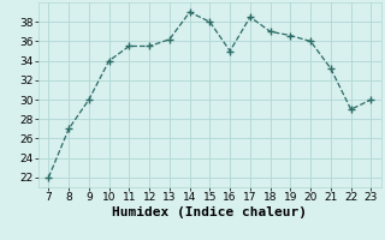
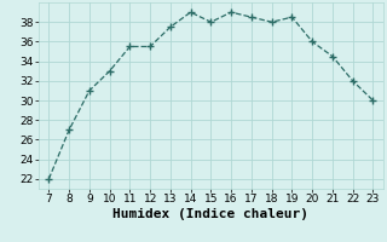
9: 30.0 -> 31.0
10: 34.0 -> 33.0
13: 36.2 -> 37.5
16: 35.0 -> 39.0
18: 37.0 -> 38.0
19: 36.6 -> 38.5
21: 33.2 -> 34.5
22: 29.0 -> 32.0
